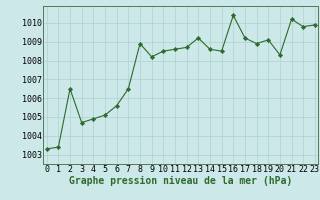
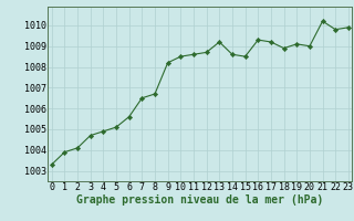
1: 1003.4 -> 1003.9
2: 1006.5 -> 1004.1
8: 1008.9 -> 1006.7
16: 1010.4 -> 1009.3
20: 1008.3 -> 1009.0
